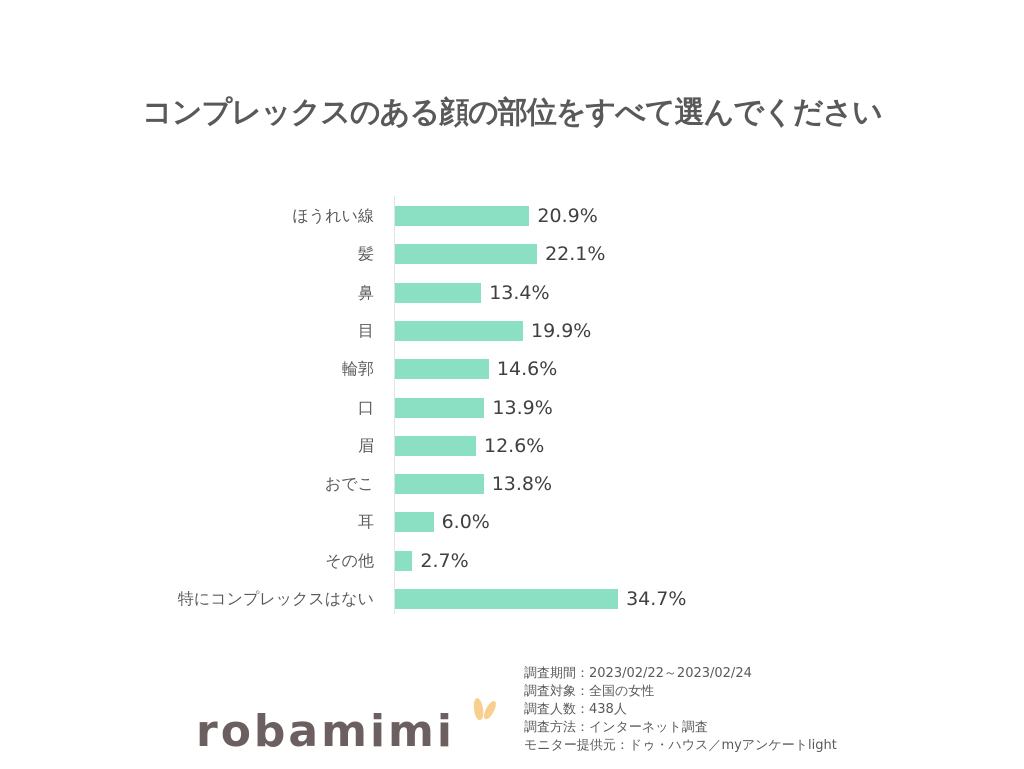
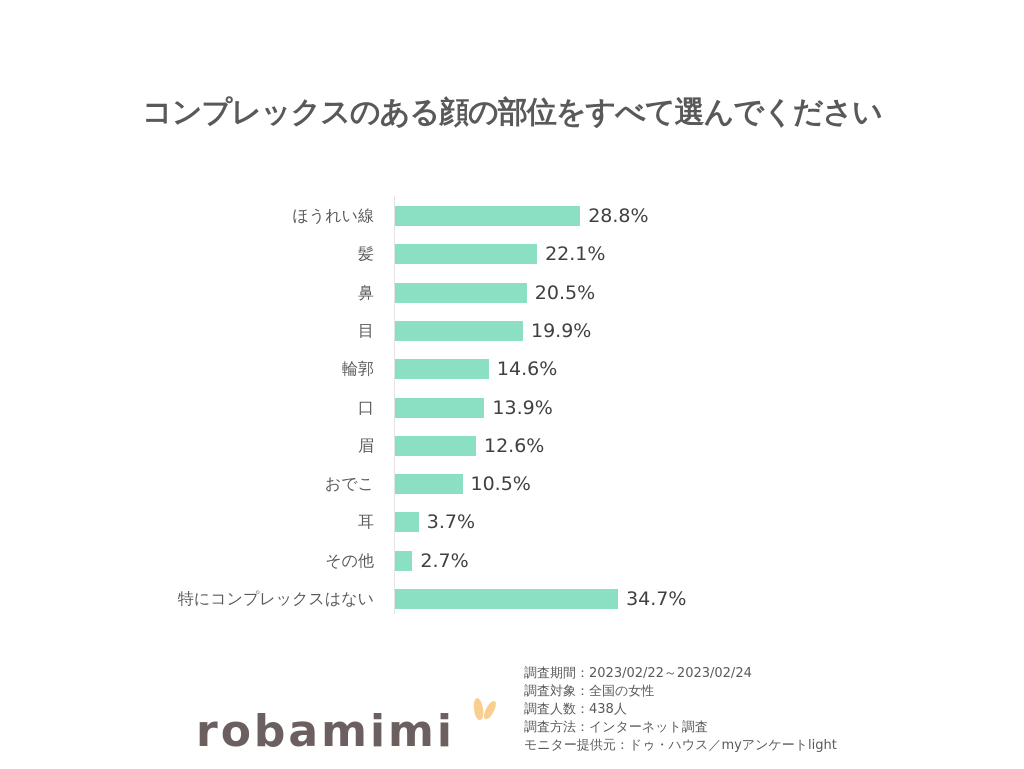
ほうれい線: 20.9% -> 28.8%
鼻: 13.4% -> 20.5%
おでこ: 13.8% -> 10.5%
耳: 6.0% -> 3.7%
